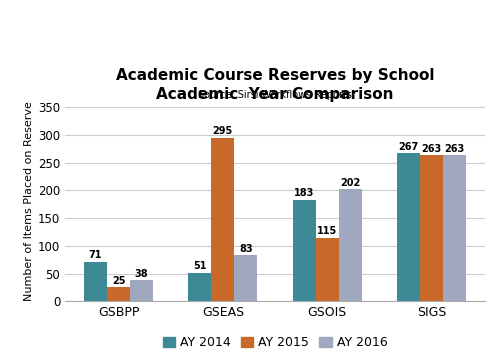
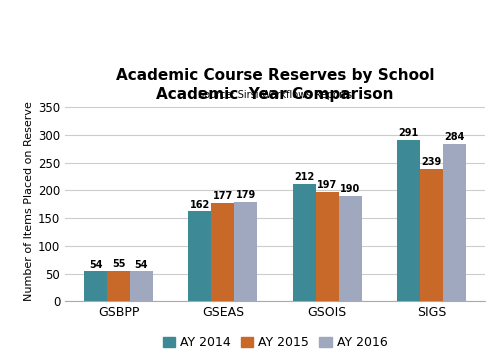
AY 2014/GSBPP: 71 -> 54
AY 2015/GSBPP: 25 -> 55
AY 2016/GSBPP: 38 -> 54
AY 2014/GSEAS: 51 -> 162
AY 2015/GSEAS: 295 -> 177
AY 2016/GSEAS: 83 -> 179
AY 2014/GSOIS: 183 -> 212
AY 2015/GSOIS: 115 -> 197
AY 2016/GSOIS: 202 -> 190
AY 2014/SIGS: 267 -> 291
AY 2015/SIGS: 263 -> 239
AY 2016/SIGS: 263 -> 284
